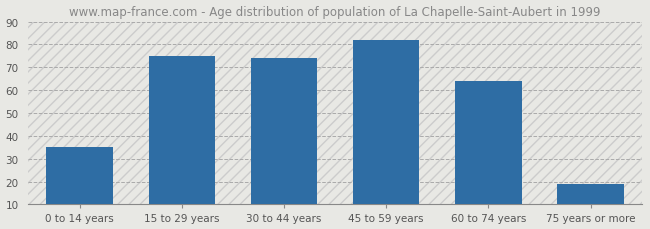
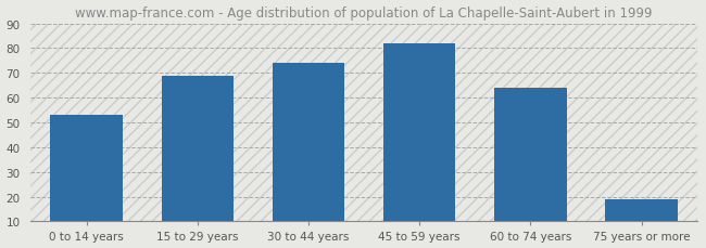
0 to 14 years: 35 -> 53
15 to 29 years: 75 -> 69
